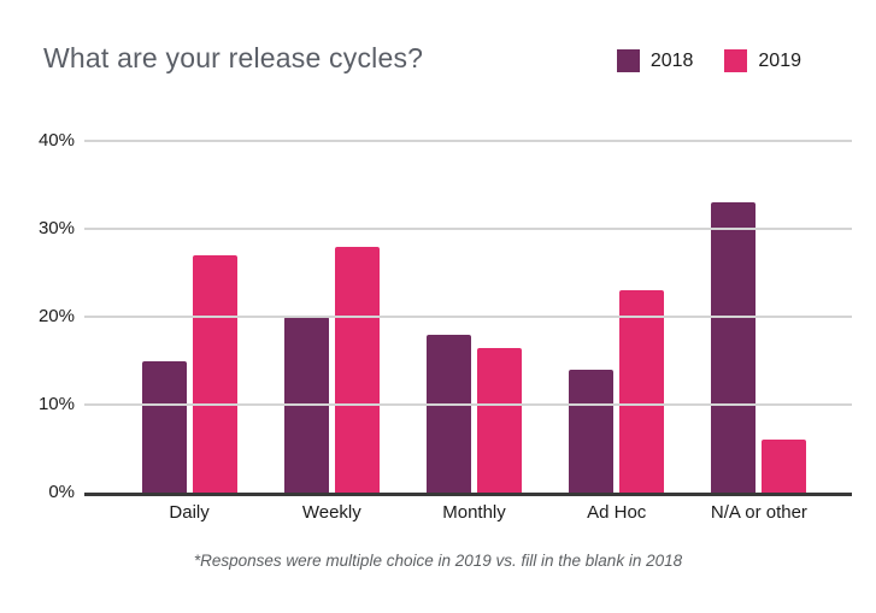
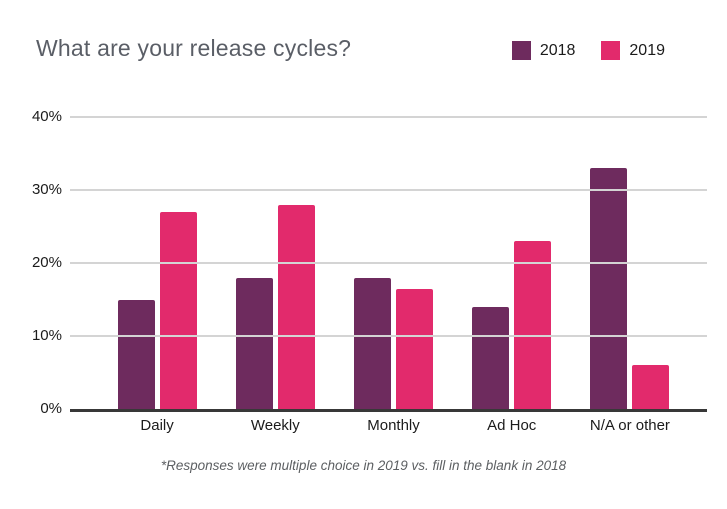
2018/Weekly: 20% -> 18%
